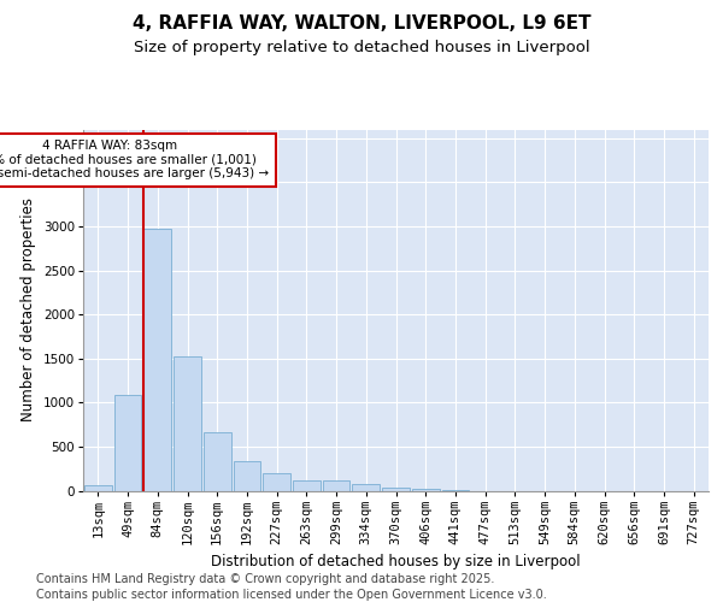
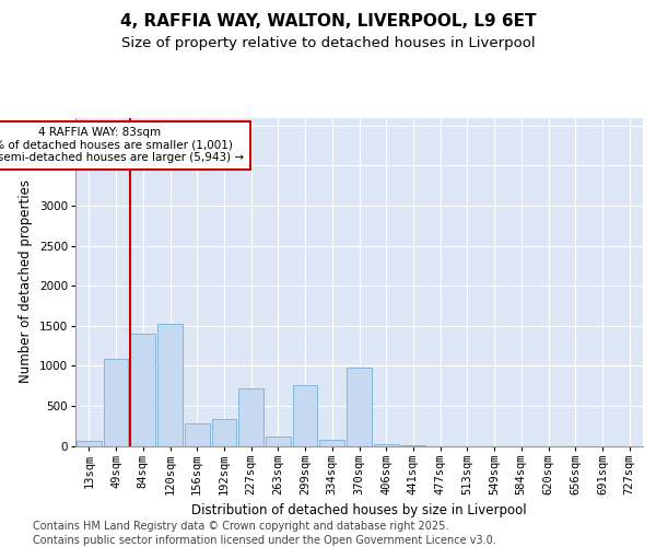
84sqm: 2970 -> 1400
156sqm: 660 -> 280
227sqm: 200 -> 720
299sqm: 120 -> 760
370sqm: 40 -> 980
